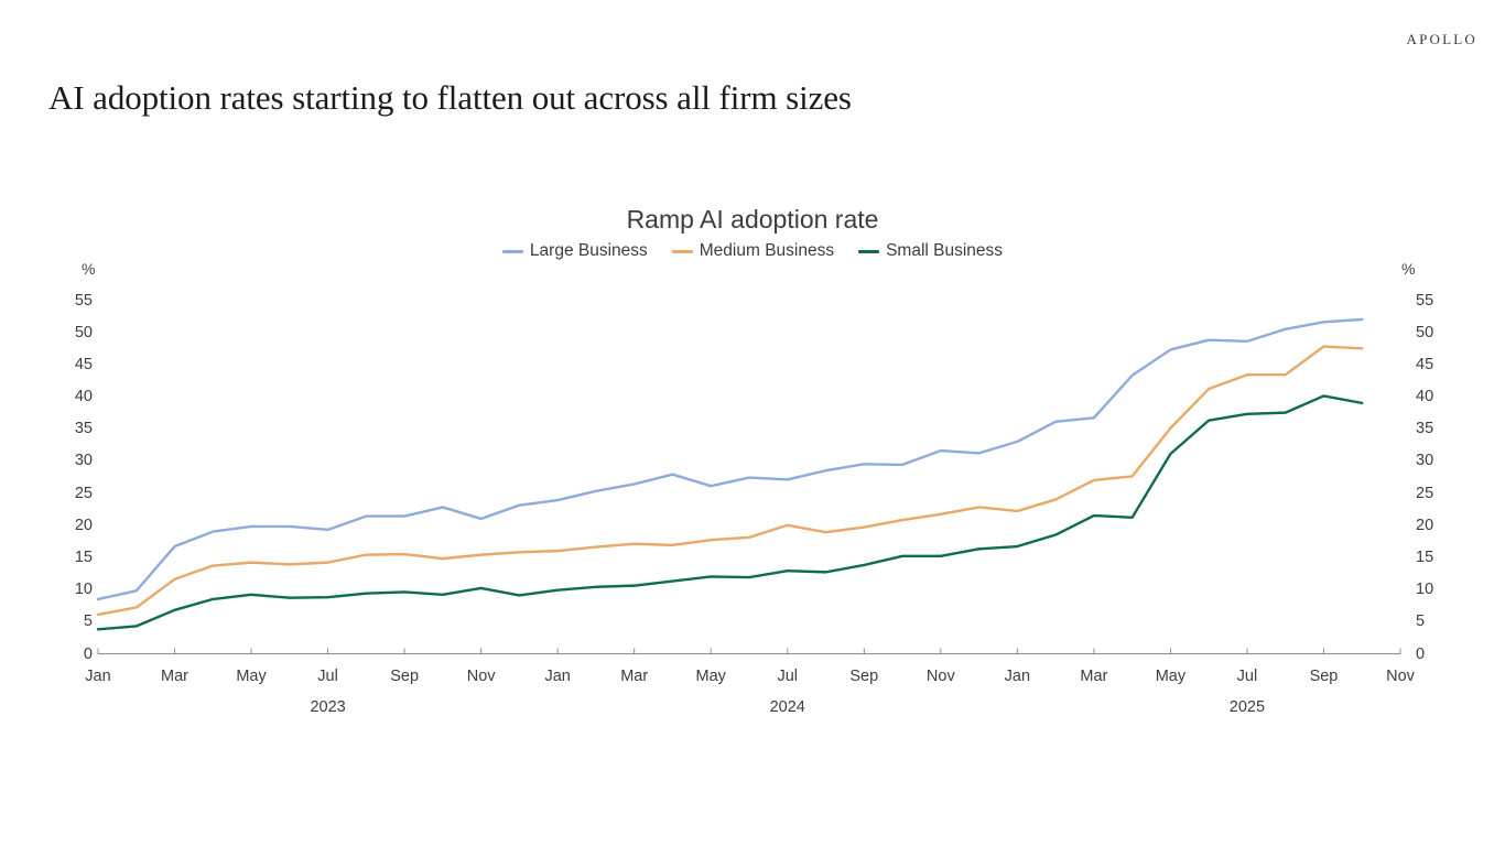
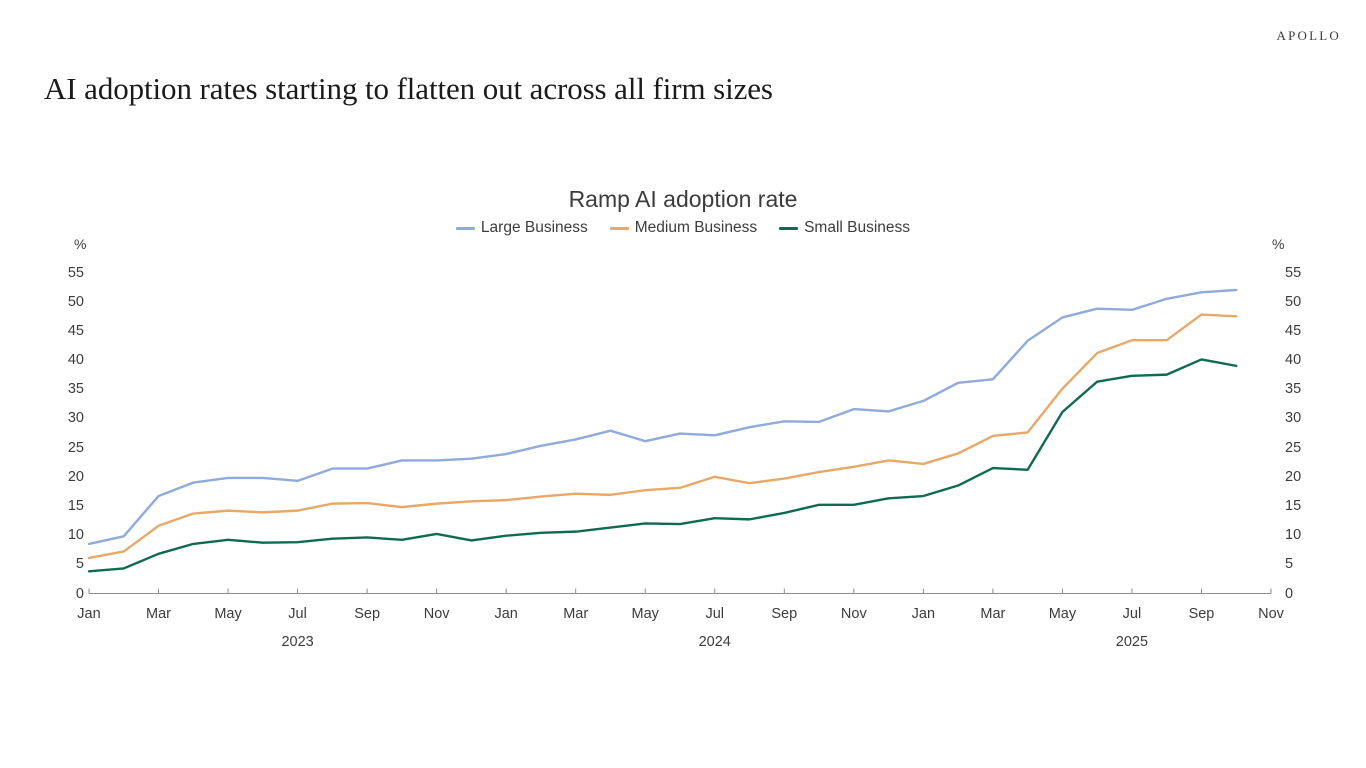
Large Business/Nov 2023: 21 -> 23
